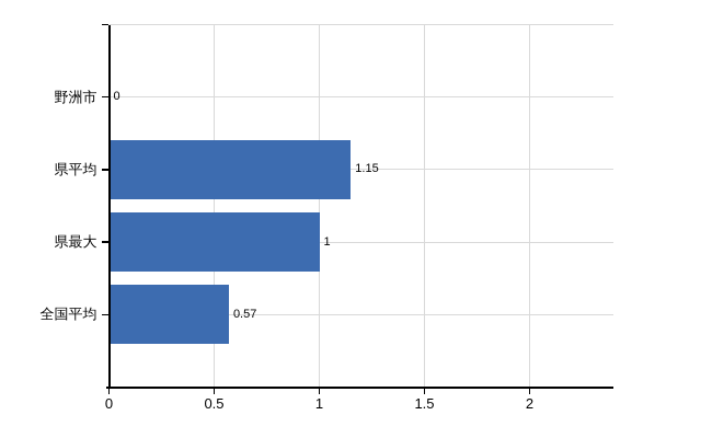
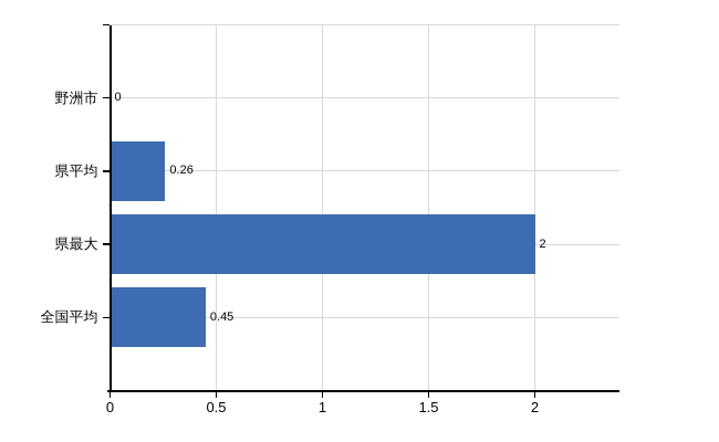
県平均: 1.15 -> 0.26
県最大: 1 -> 2
全国平均: 0.57 -> 0.45
